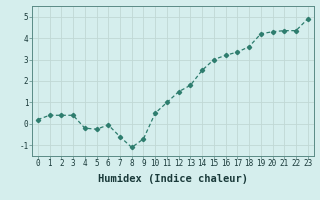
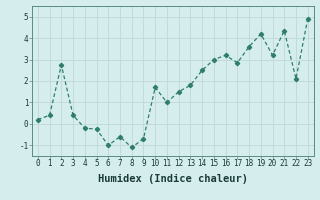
2: 0.40 -> 2.75
6: -0.05 -> -1.00
10: 0.50 -> 1.70
17: 3.35 -> 2.85
20: 4.30 -> 3.20
22: 4.35 -> 2.10
